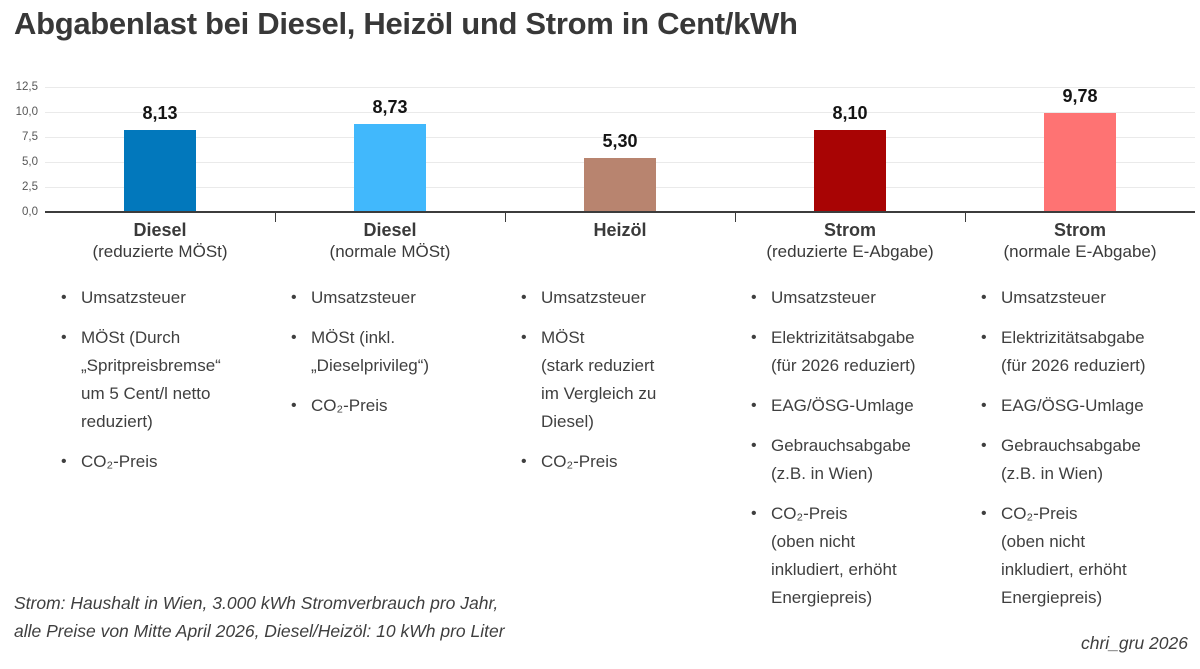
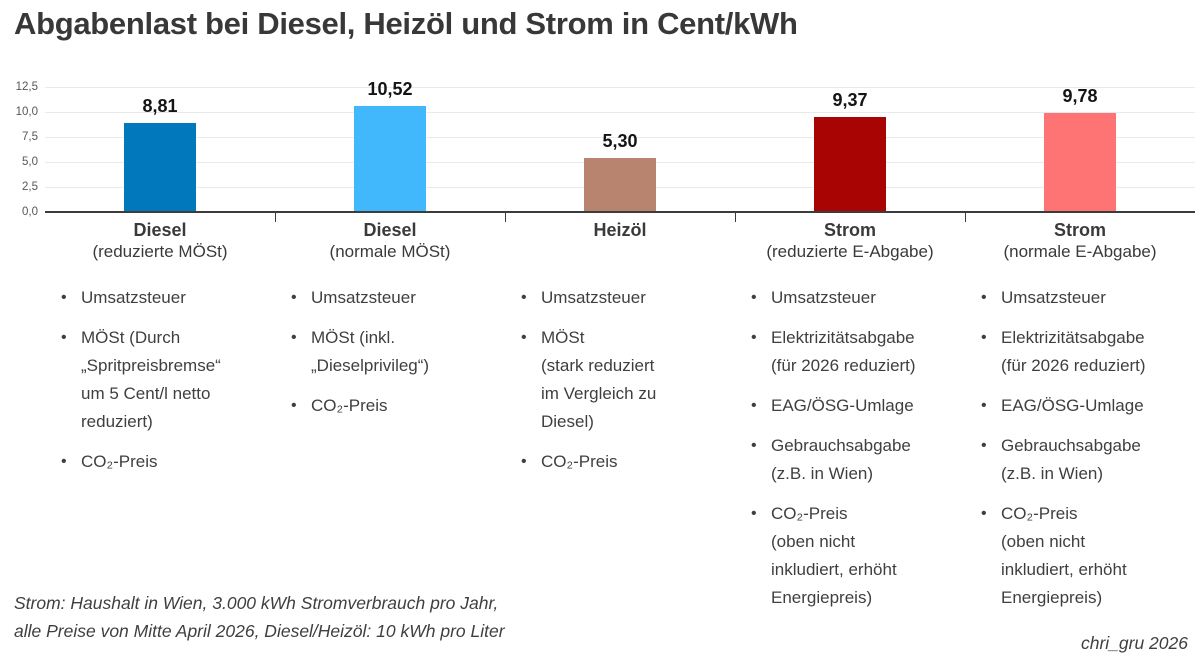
Diesel (reduzierte MÖSt): 8,13 -> 8,81
Diesel (normale MÖSt): 8,73 -> 10,52
Strom (reduzierte E-Abgabe): 8,10 -> 9,37
